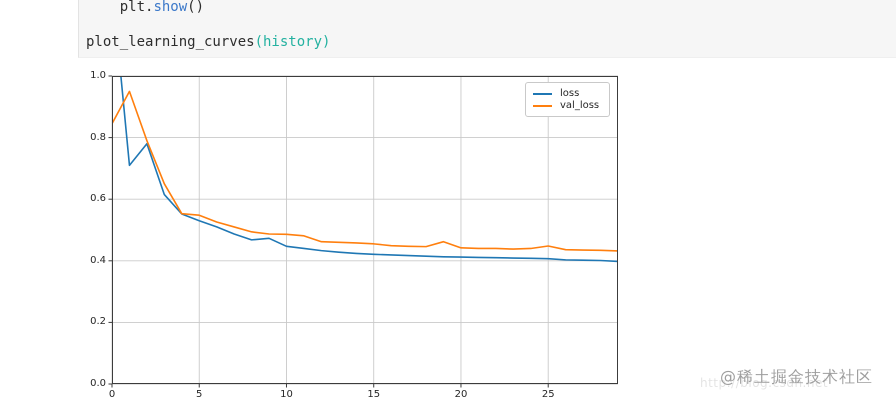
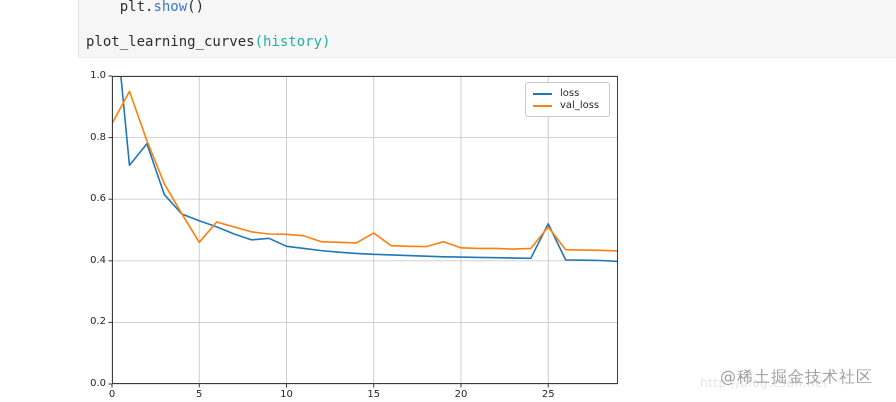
val_loss/5: 0.55 -> 0.46
val_loss/15: 0.46 -> 0.49
loss/25: 0.41 -> 0.52
val_loss/25: 0.45 -> 0.51
